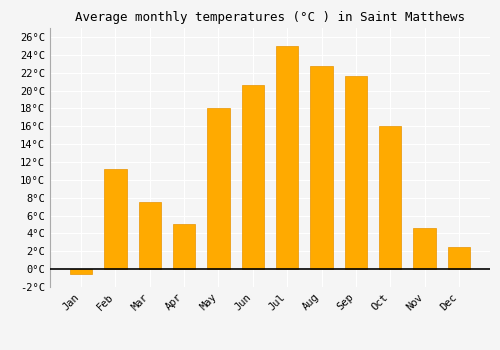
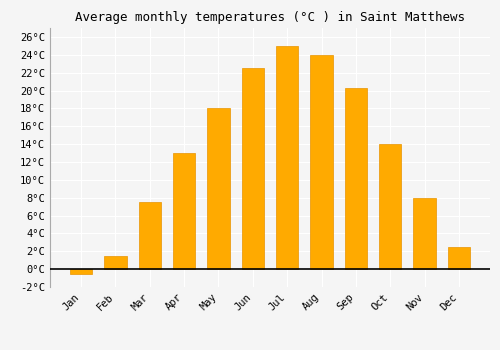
Feb: 11.2°C -> 1.5°C
Apr: 5.0°C -> 13.0°C
Jun: 20.6°C -> 22.5°C
Aug: 22.8°C -> 24.0°C
Sep: 21.6°C -> 20.3°C
Oct: 16.0°C -> 14.0°C
Nov: 4.6°C -> 8.0°C
